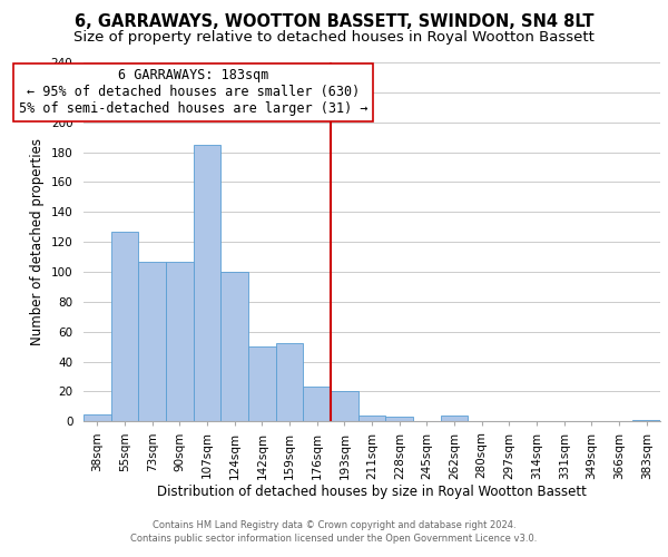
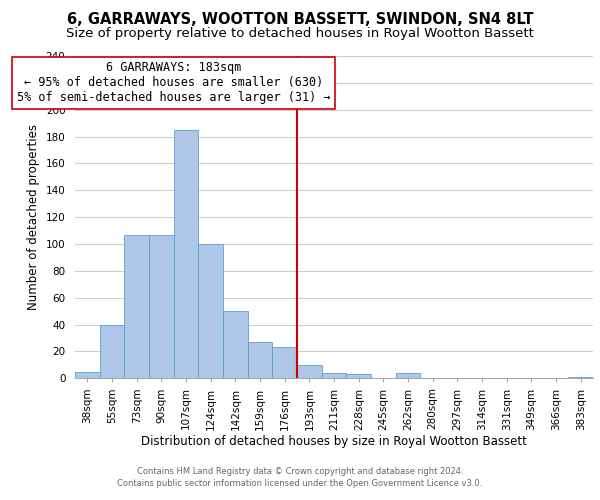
55sqm: 127 -> 40
159sqm: 52 -> 27
193sqm: 20 -> 10
